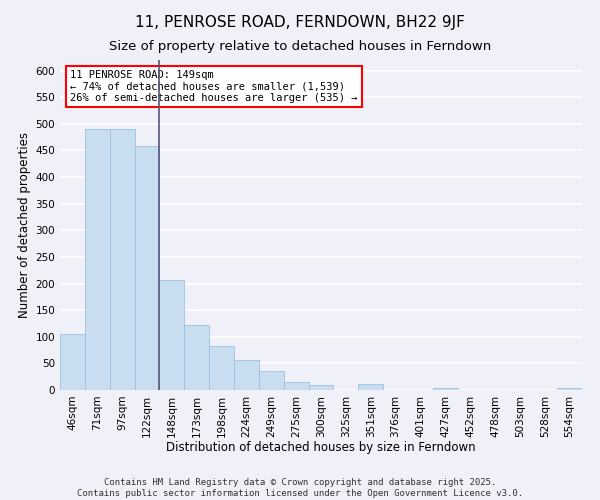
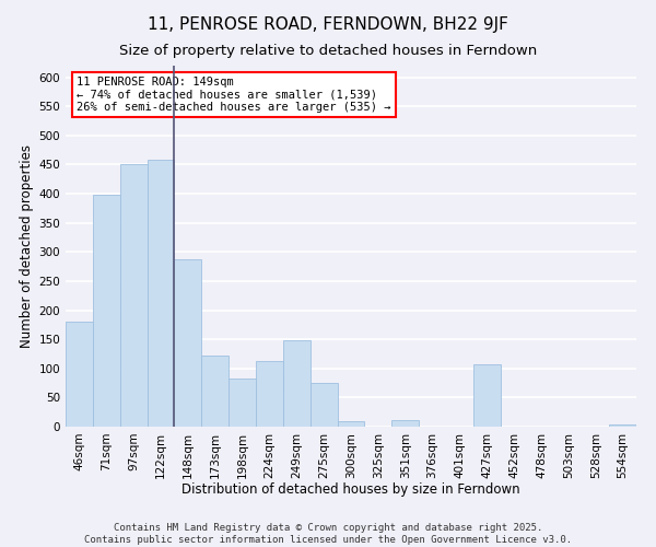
46sqm: 105 -> 180
71sqm: 490 -> 398
97sqm: 490 -> 450
148sqm: 207 -> 288
224sqm: 57 -> 112
249sqm: 36 -> 148
275sqm: 15 -> 76
427sqm: 4 -> 108
